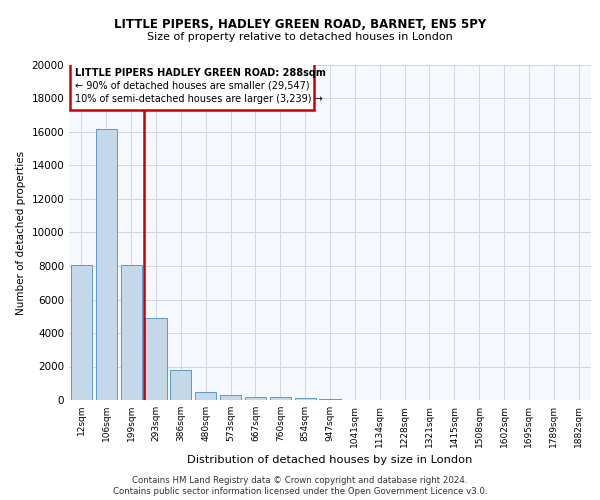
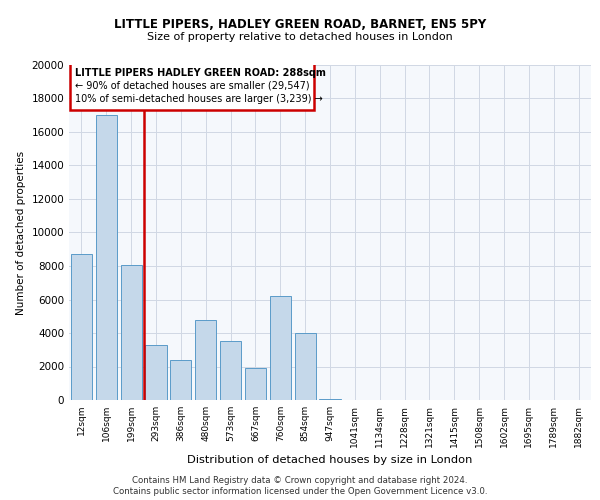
12sqm: 8000 -> 8700
106sqm: 16200 -> 17000
293sqm: 4900 -> 3300
386sqm: 1800 -> 2400
480sqm: 500 -> 4800
573sqm: 300 -> 3500
667sqm: 200 -> 1900
760sqm: 200 -> 6200
854sqm: 100 -> 4000
